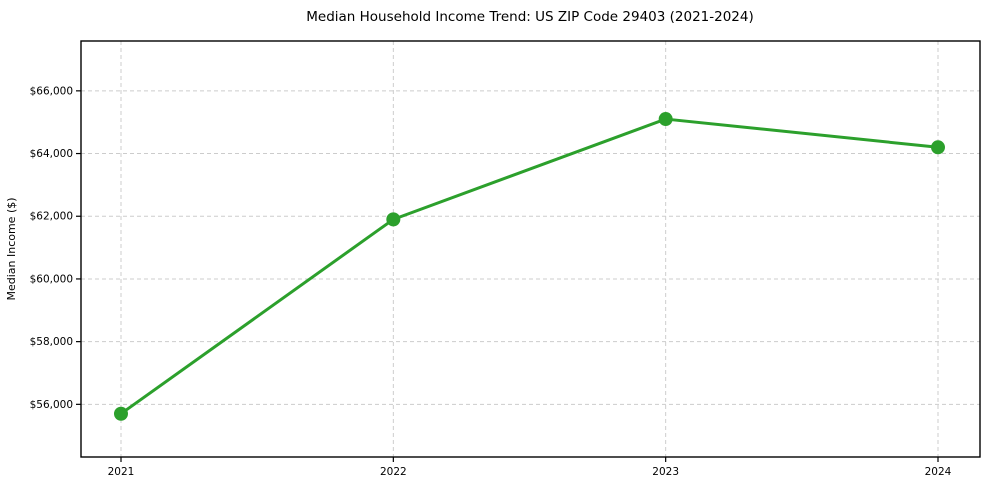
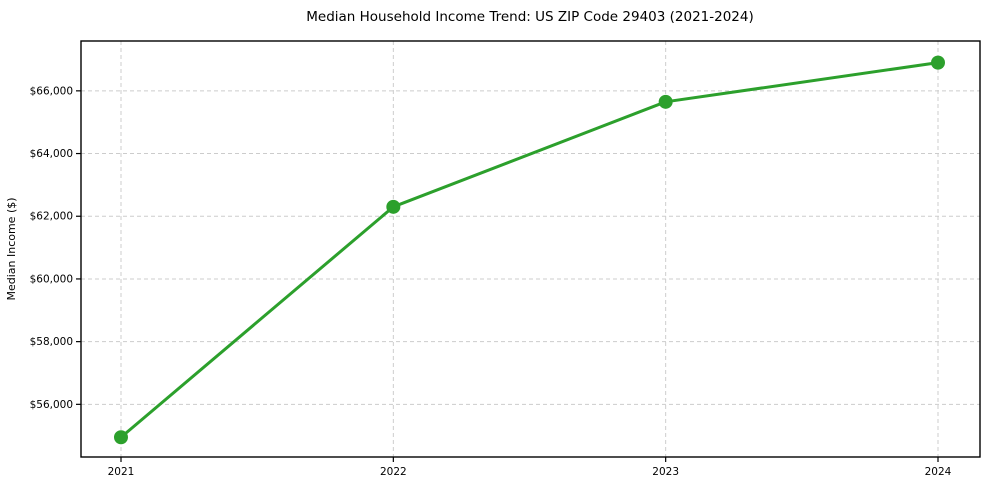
2021: $55700 -> $55000
2022: $61900 -> $62300
2023: $65100 -> $65600
2024: $64200 -> $66900
